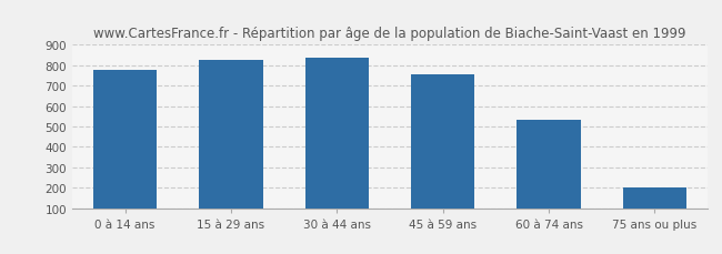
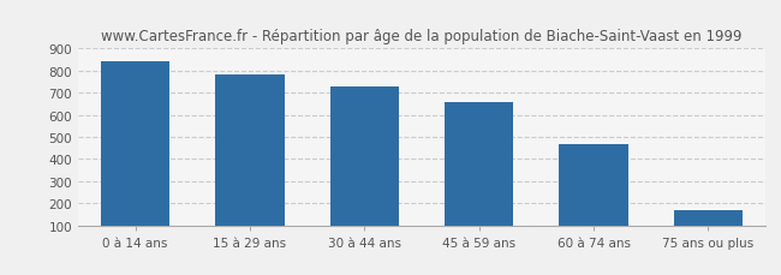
0 à 14 ans: 780 -> 840
15 à 29 ans: 820 -> 780
30 à 44 ans: 840 -> 730
45 à 59 ans: 760 -> 660
60 à 74 ans: 540 -> 470
75 ans ou plus: 200 -> 170
